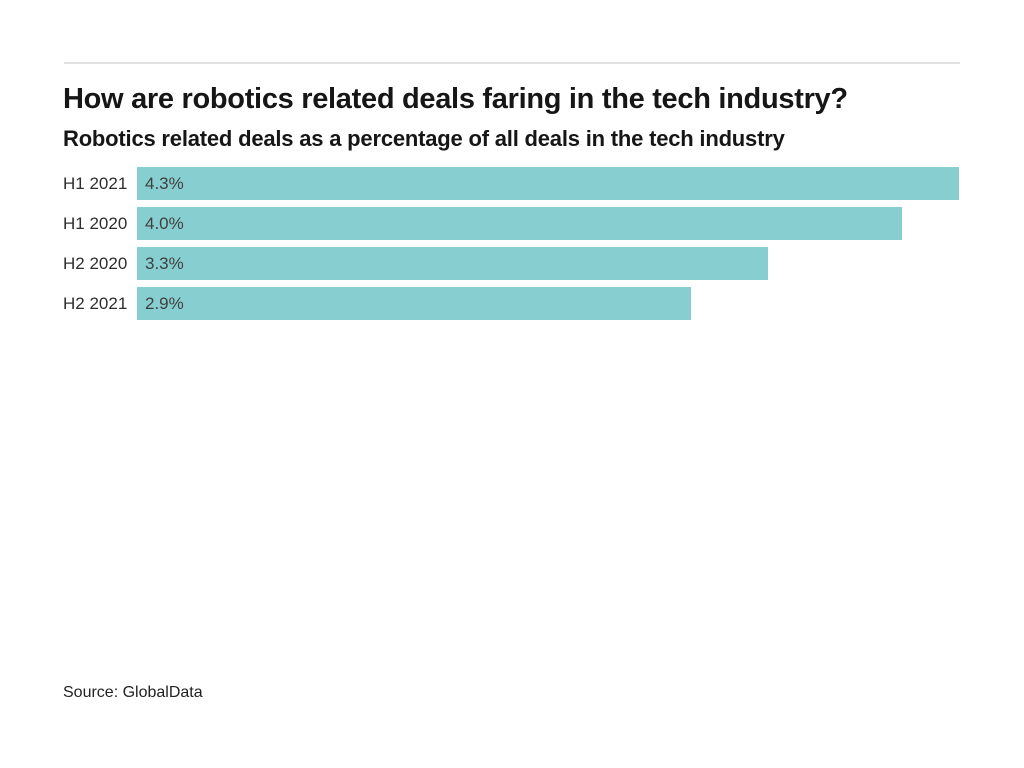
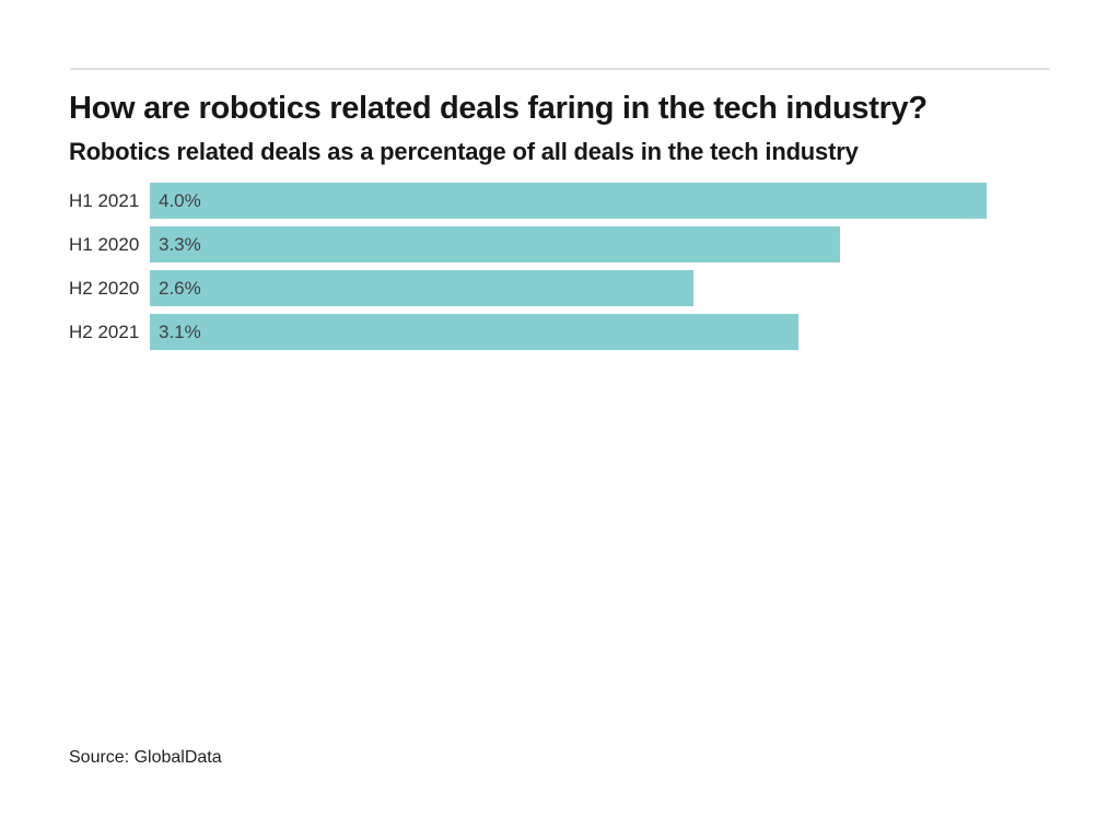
H1 2021: 4.3% -> 4.0%
H1 2020: 4.0% -> 3.3%
H2 2020: 3.3% -> 2.6%
H2 2021: 2.9% -> 3.1%
